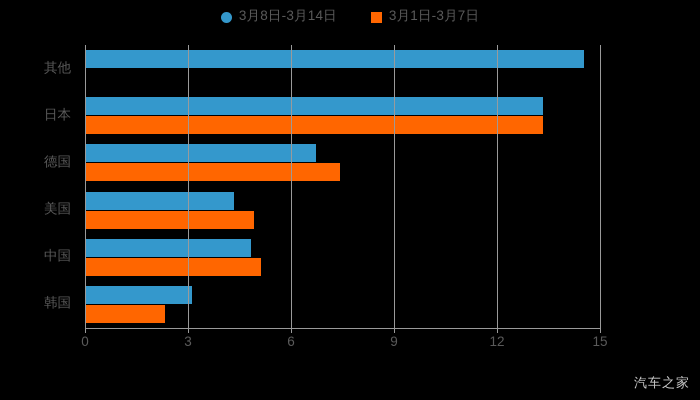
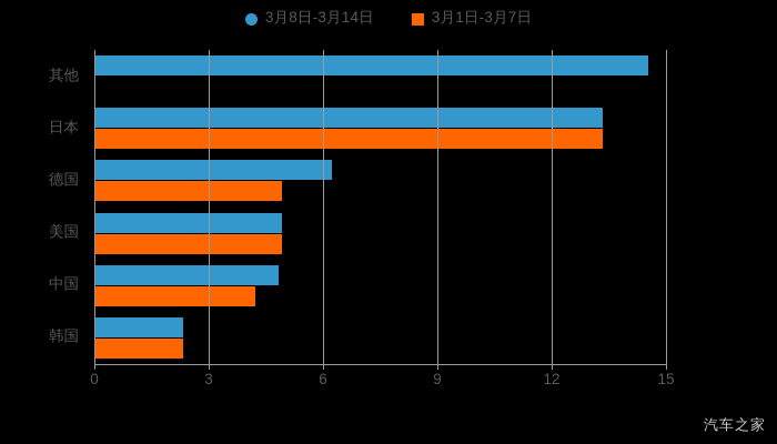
3月8日-3月14日/德国: 6.7 -> 6.2
3月1日-3月7日/德国: 7.4 -> 4.9
3月8日-3月14日/美国: 4.3 -> 4.9
3月1日-3月7日/中国: 5.1 -> 4.2
3月8日-3月14日/韩国: 3.1 -> 2.3
